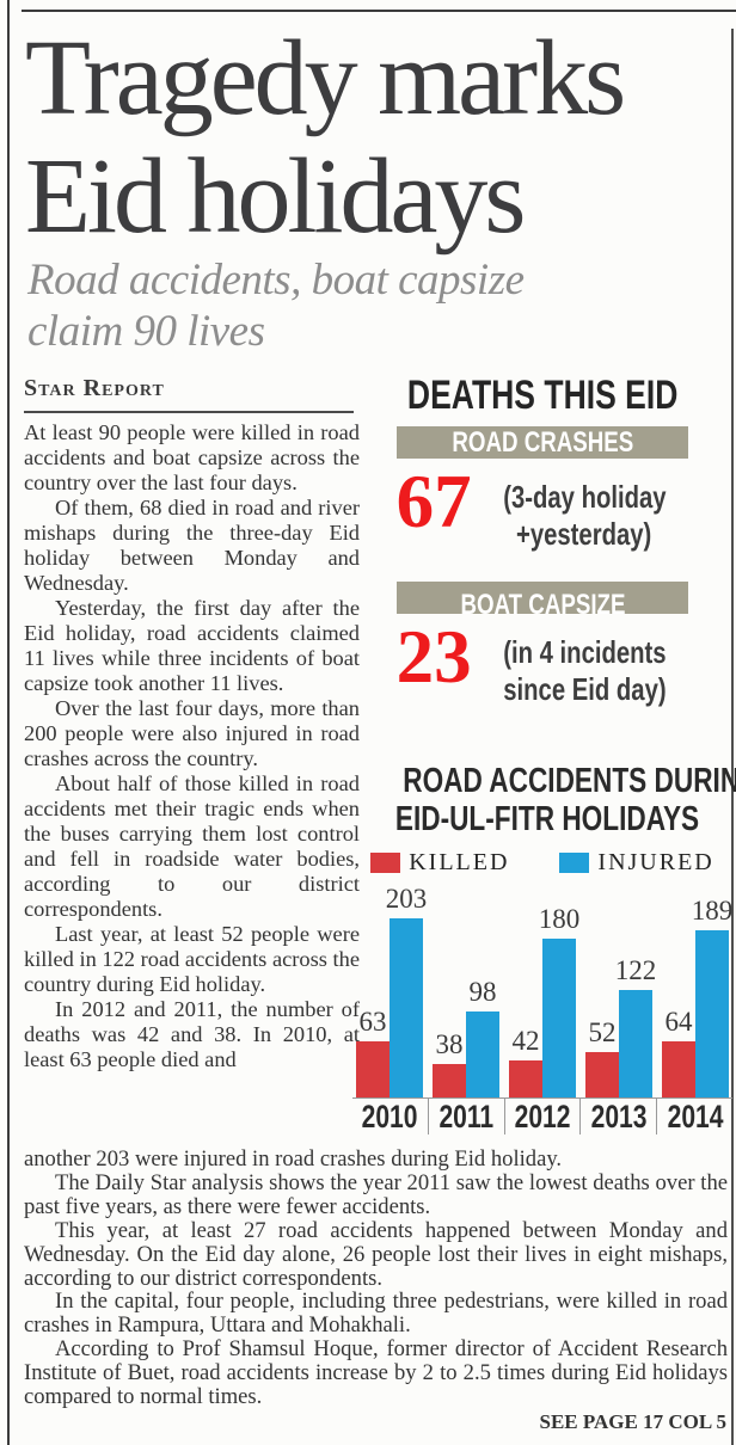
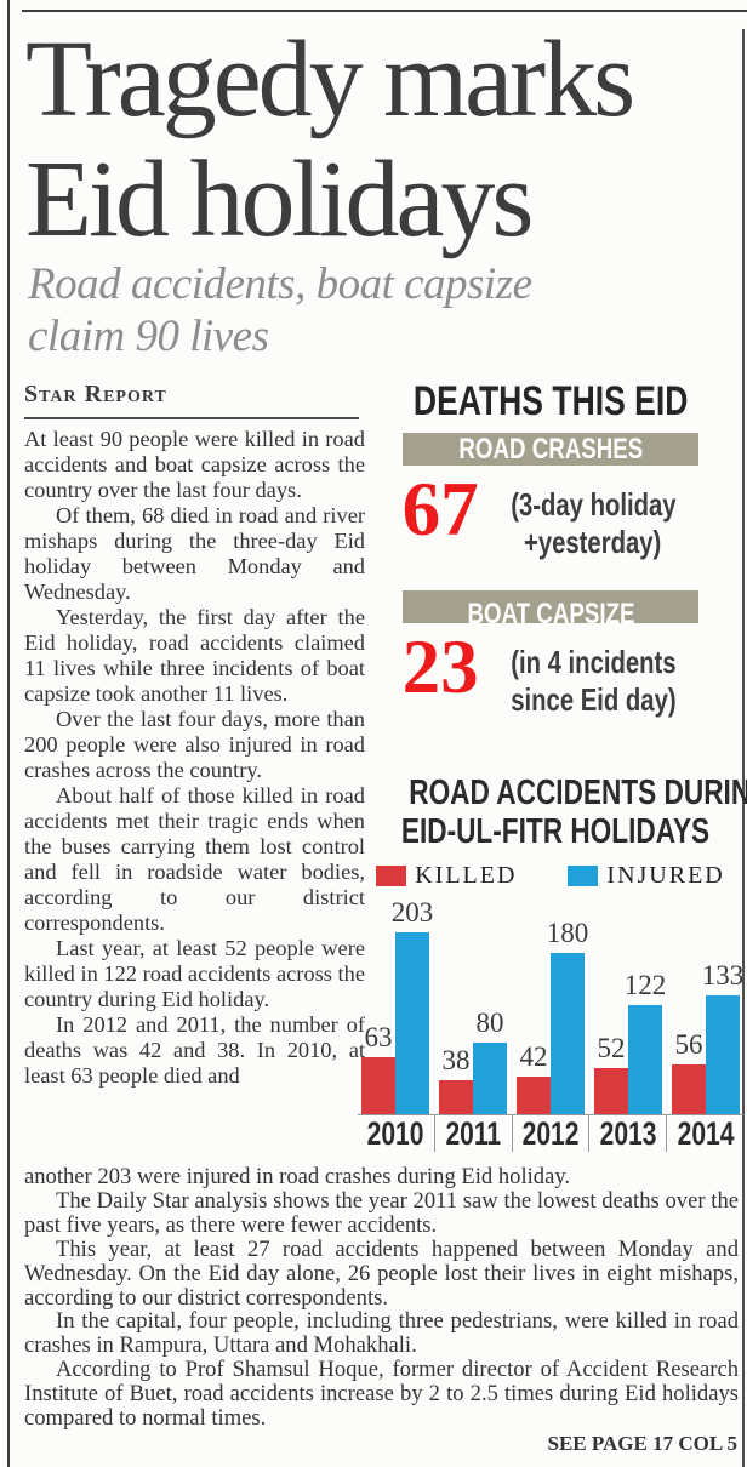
INJURED/2011: 98 -> 80
KILLED/2014: 64 -> 56
INJURED/2014: 189 -> 133
